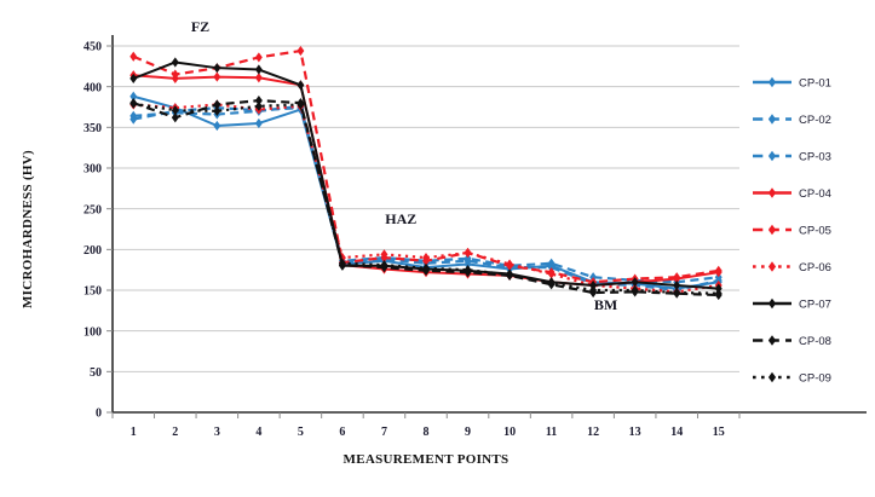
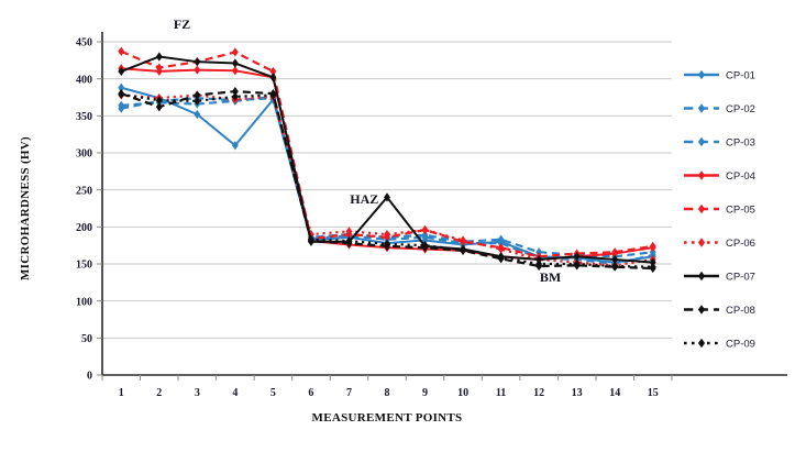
CP-01/4: 360 -> 310
CP-05/5: 440 -> 410
CP-07/8: 180 -> 240
